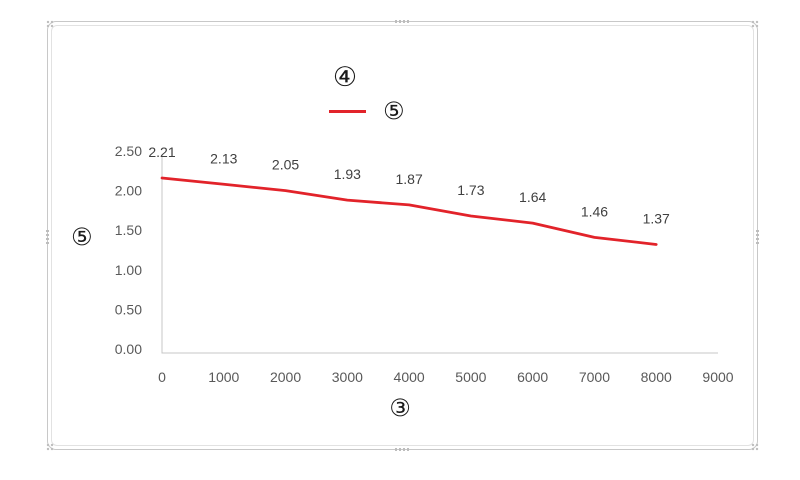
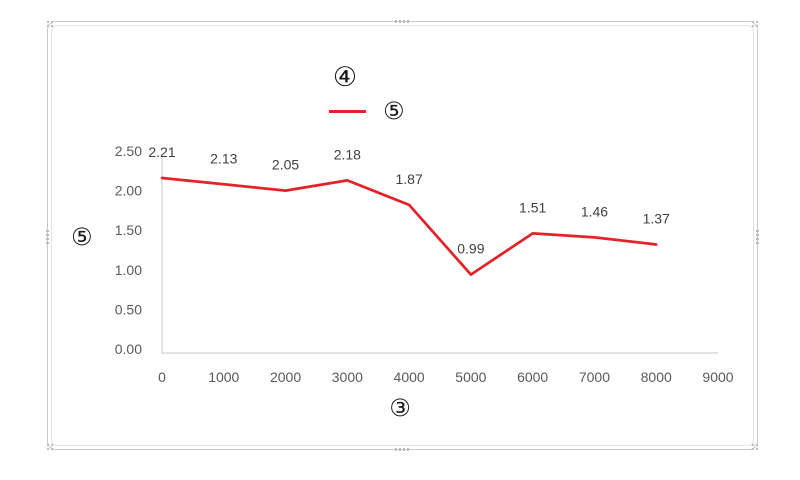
3000: 1.93 -> 2.18
5000: 1.73 -> 0.99
6000: 1.64 -> 1.51
